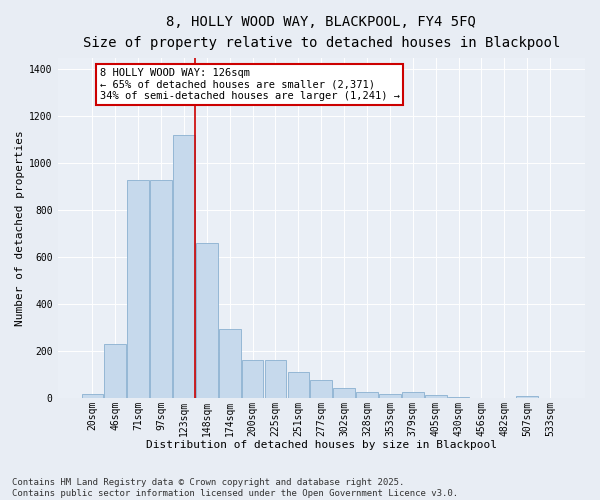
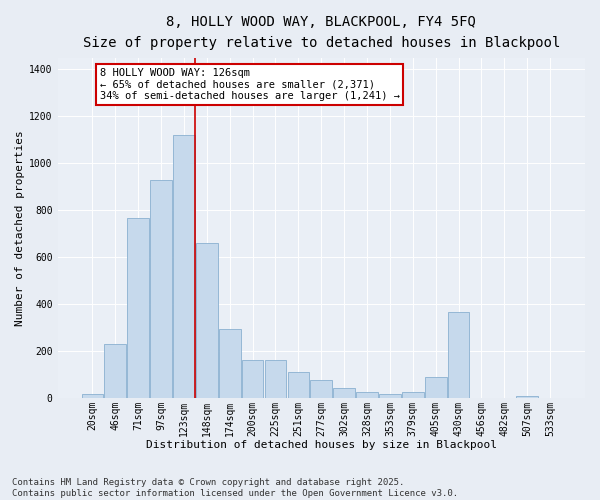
71sqm: 930 -> 765
405sqm: 10 -> 90
430sqm: 5 -> 365
